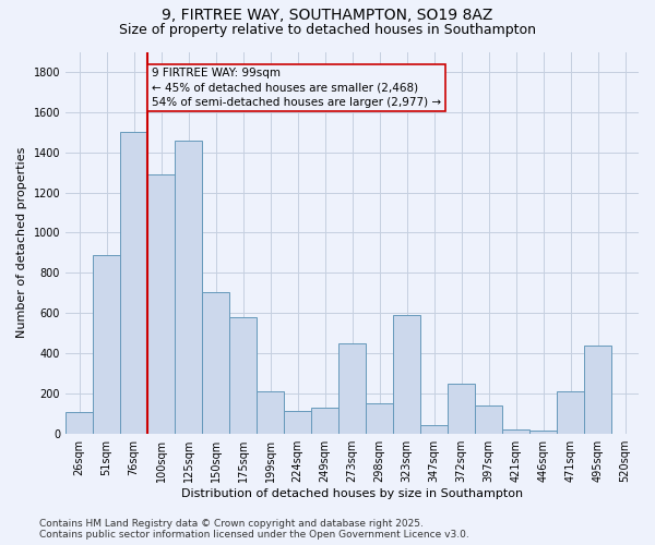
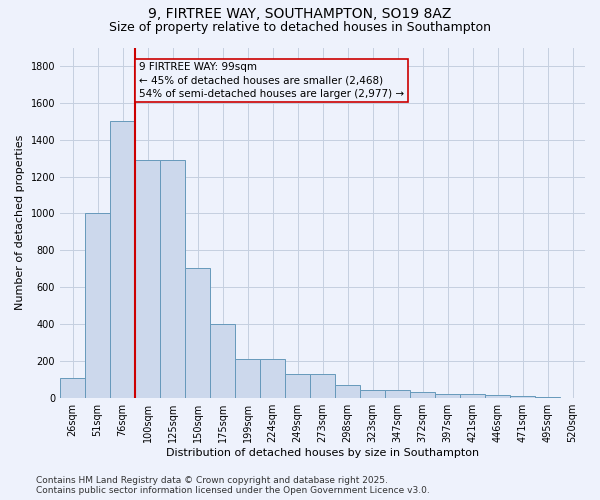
51sqm: 890 -> 1000
125sqm: 1460 -> 1290
175sqm: 580 -> 400
224sqm: 110 -> 210
273sqm: 450 -> 130
298sqm: 150 -> 70
323sqm: 590 -> 40
372sqm: 250 -> 30
397sqm: 140 -> 20
471sqm: 210 -> 10
495sqm: 440 -> 0
